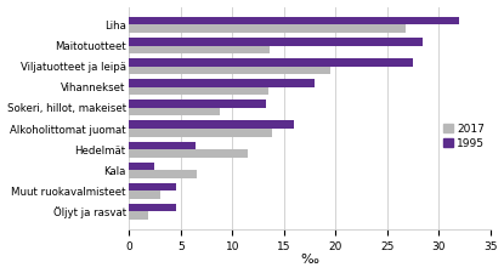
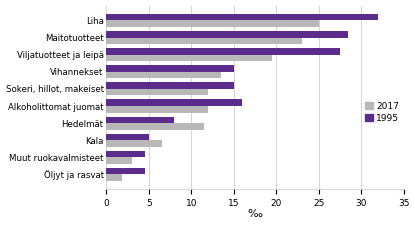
2017/Liha: 26.8 -> 25.0
2017/Maitotuotteet: 13.6 -> 23.0
1995/Vihannekset: 18.0 -> 15.0
1995/Sokeri, hillot, makeiset: 13.2 -> 15.0
2017/Sokeri, hillot, makeiset: 8.8 -> 12.0
2017/Alkoholittomat juomat: 13.8 -> 12.0
1995/Hedelmät: 6.4 -> 8.0
1995/Kala: 2.4 -> 5.0
